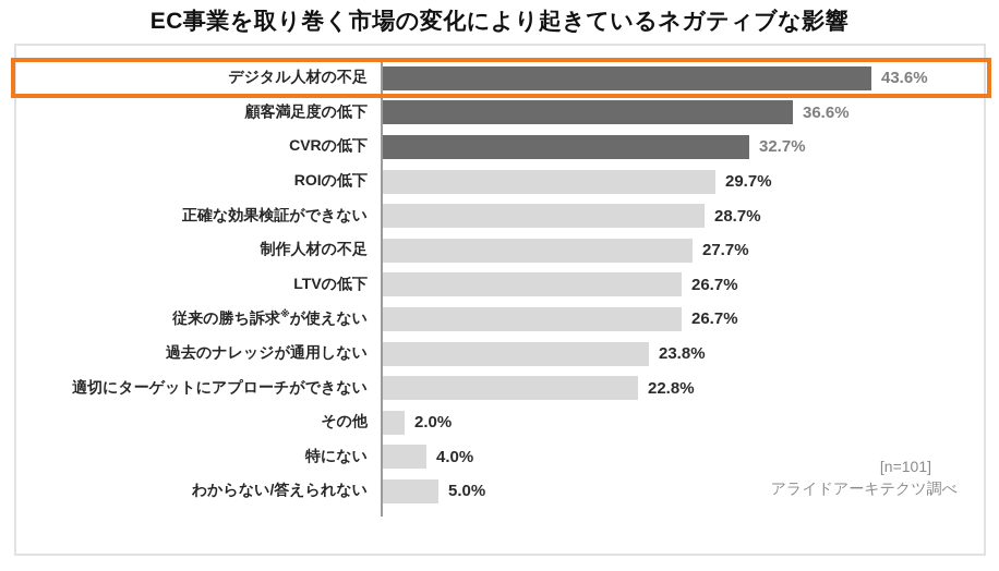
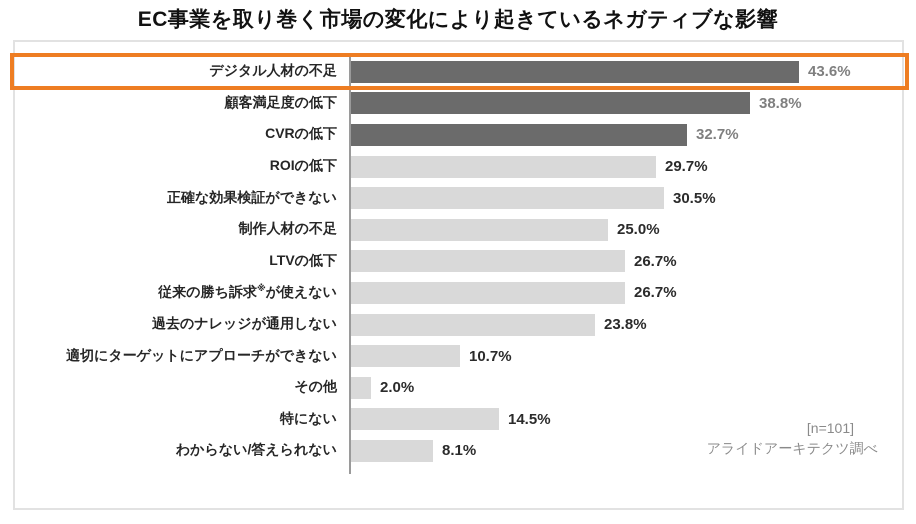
顧客満足度の低下: 36.6% -> 38.8%
正確な効果検証ができない: 28.7% -> 30.5%
制作人材の不足: 27.7% -> 25.0%
適切にターゲットにアプローチができない: 22.8% -> 10.7%
特にない: 4.0% -> 14.5%
わからない/答えられない: 5.0% -> 8.1%
